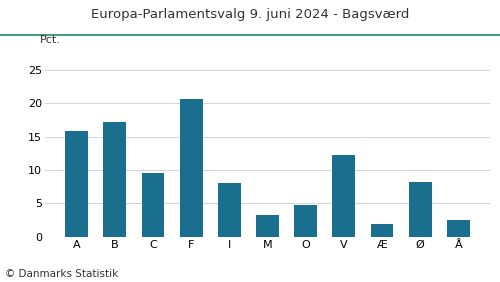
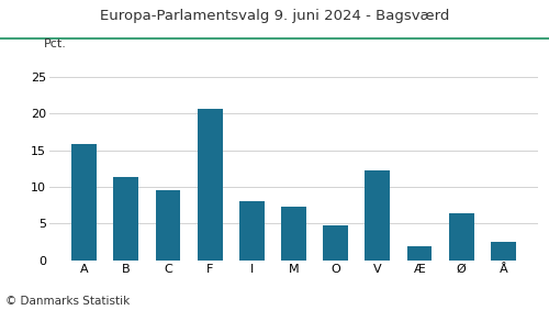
B: 17.2 -> 11.4
M: 3.2 -> 7.3
Ø: 8.2 -> 6.4
